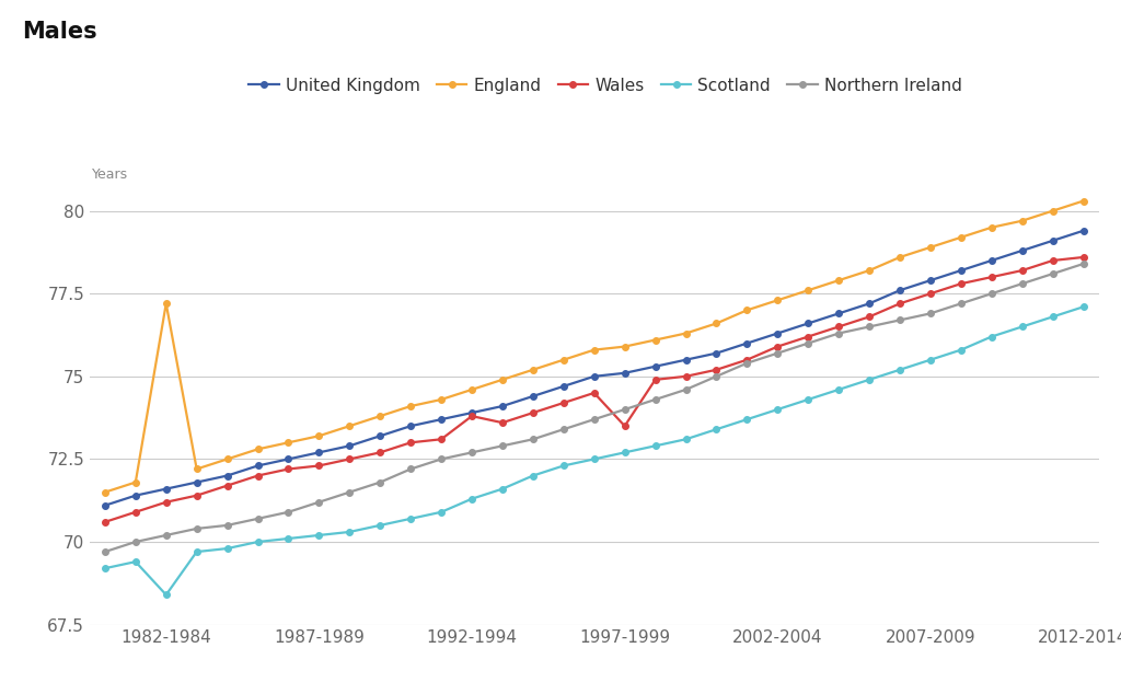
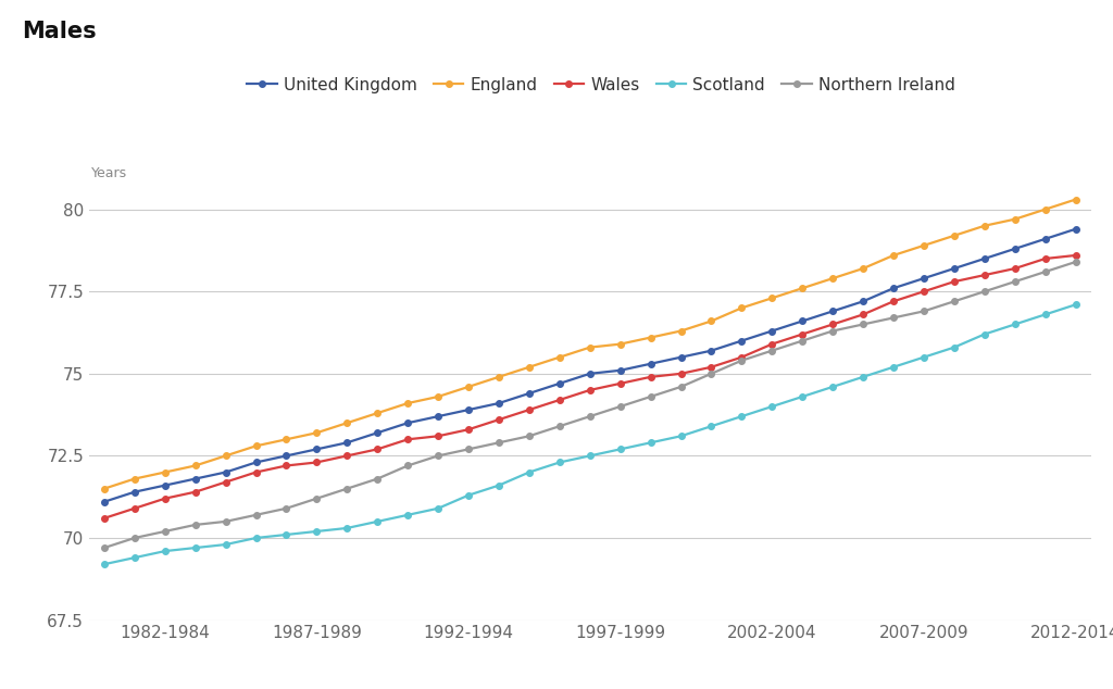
England/1982-1984: 77.2 -> 72.0
Scotland/1982-1984: 68.4 -> 69.6
Wales/1992-1994: 73.8 -> 73.3
Wales/1997-1999: 73.5 -> 74.7
